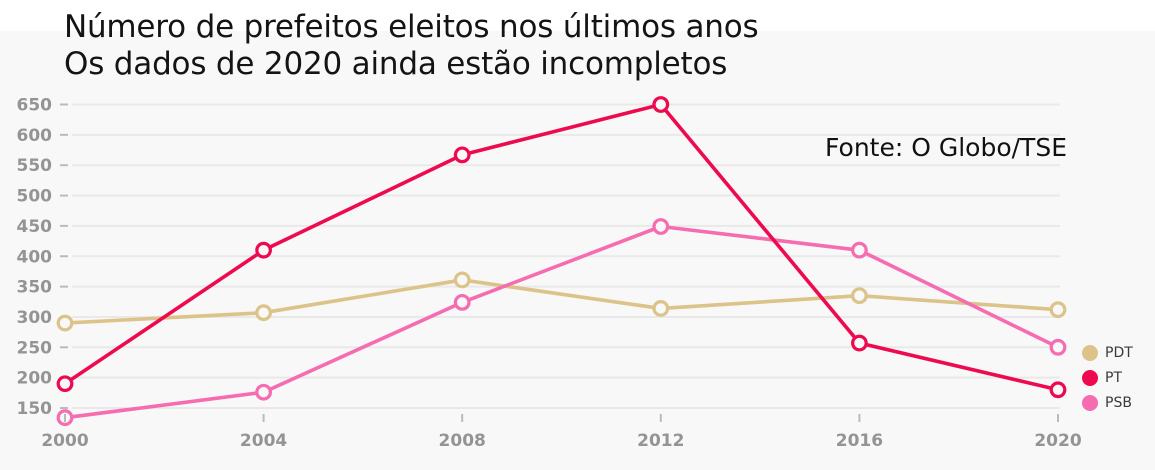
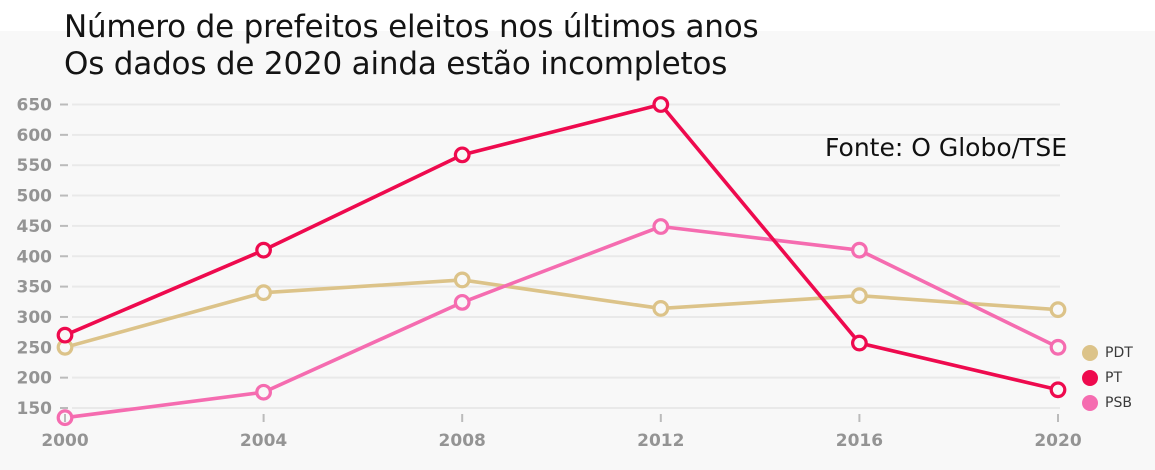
PDT/2000: 290 -> 250
PT/2000: 190 -> 270
PDT/2004: 310 -> 340
